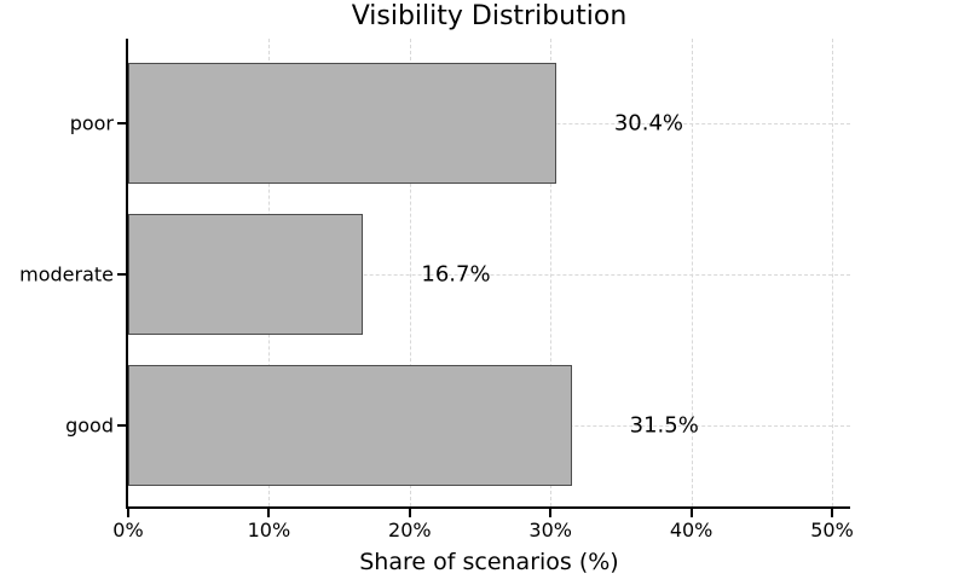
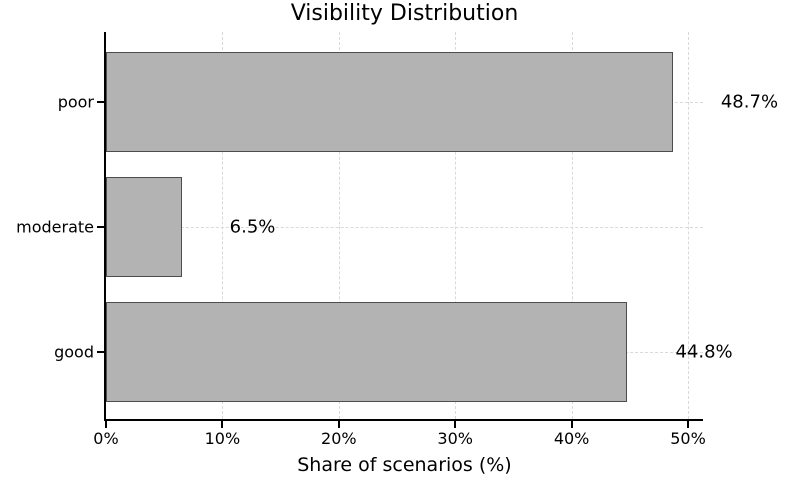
poor: 30.4% -> 48.7%
moderate: 16.7% -> 6.5%
good: 31.5% -> 44.8%
